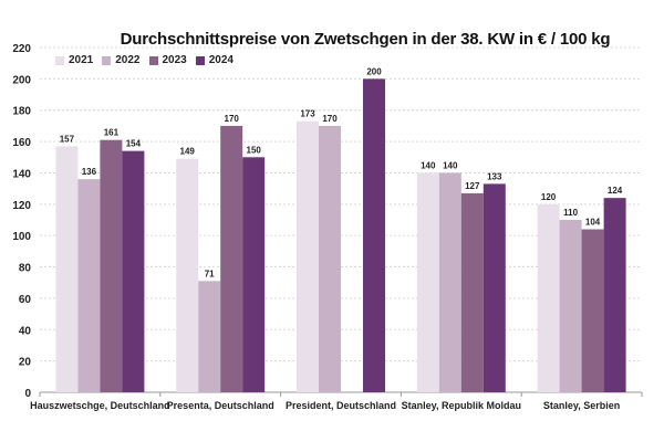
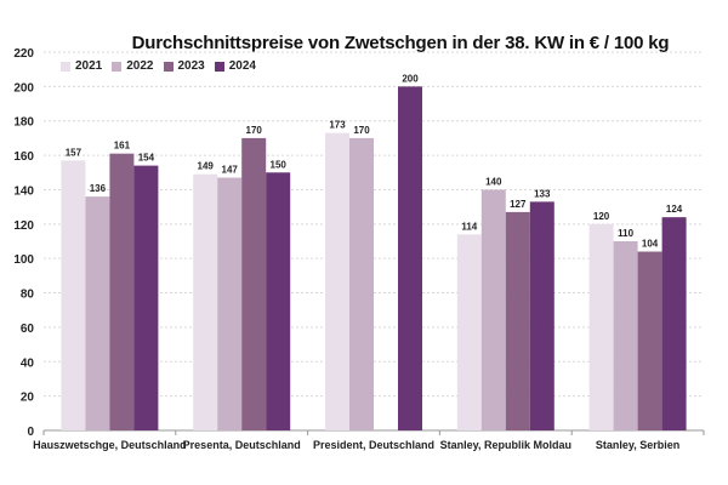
2022/Presenta, Deutschland: 71 -> 147
2021/Stanley, Republik Moldau: 140 -> 114
